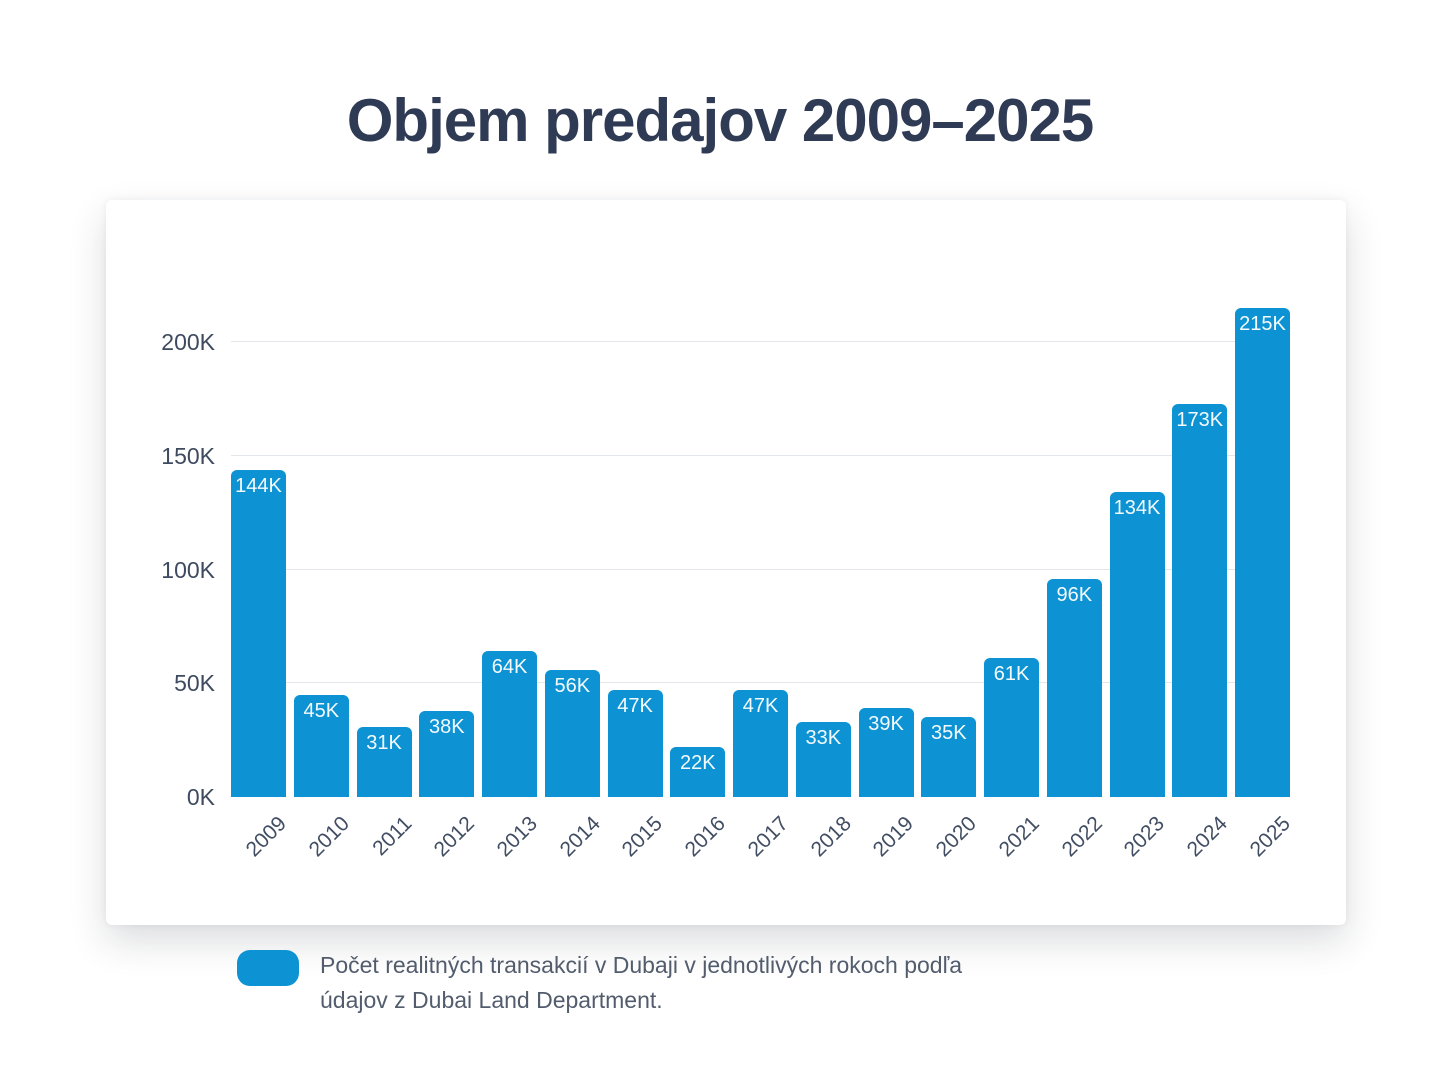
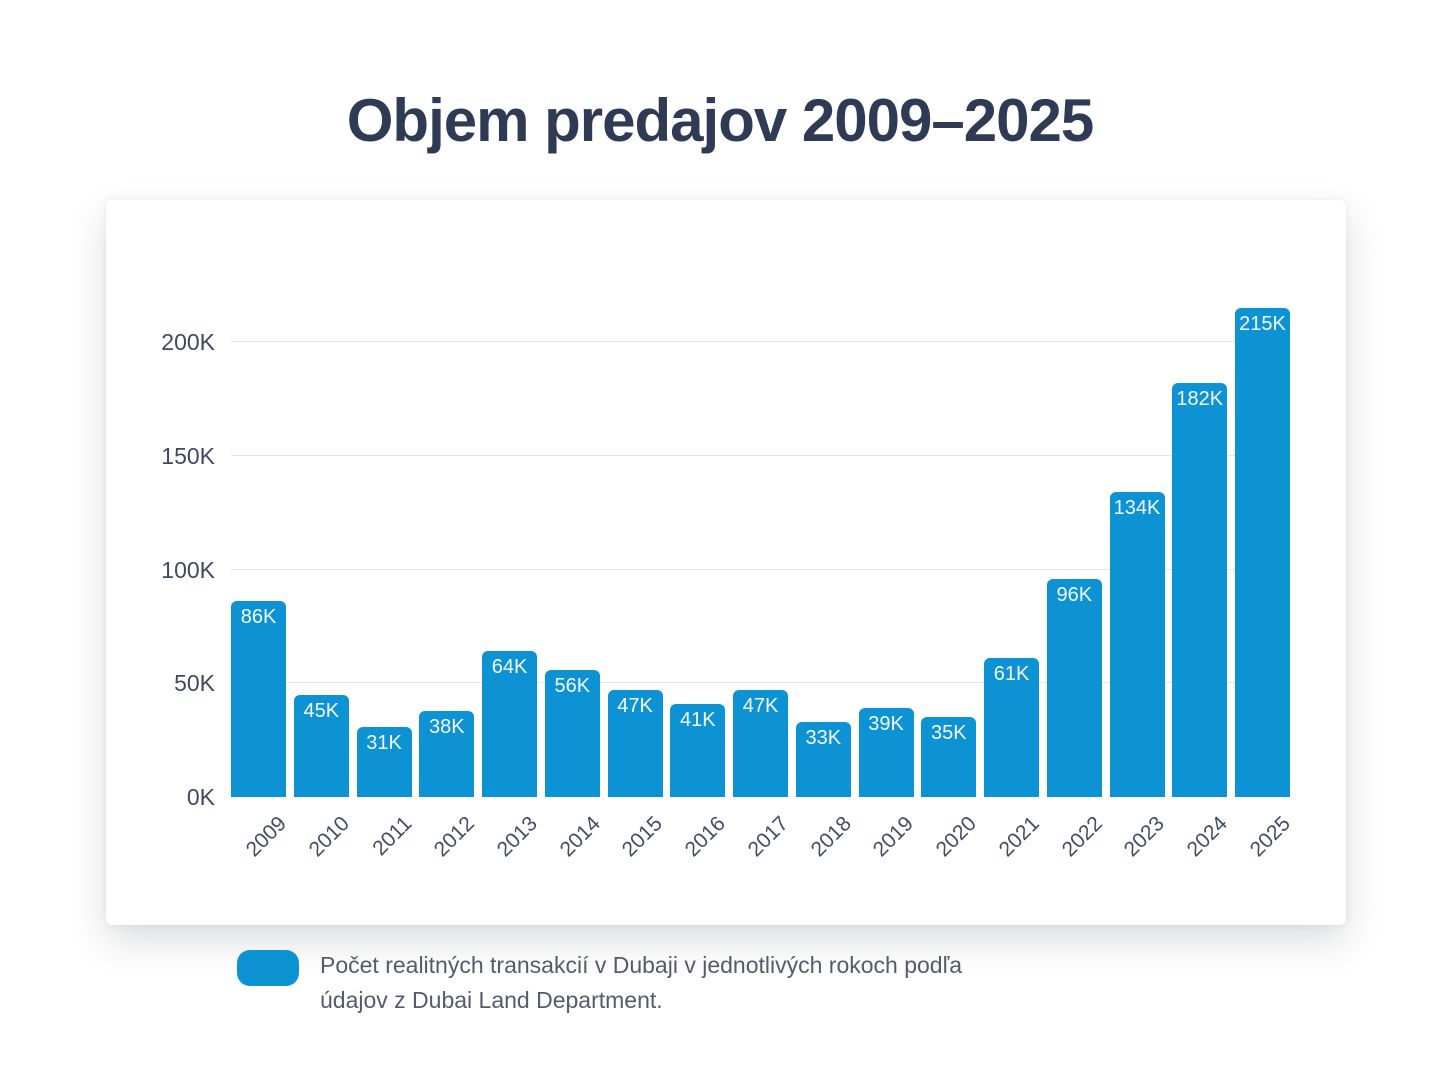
2009: 144K -> 86K
2016: 22K -> 41K
2024: 173K -> 182K
